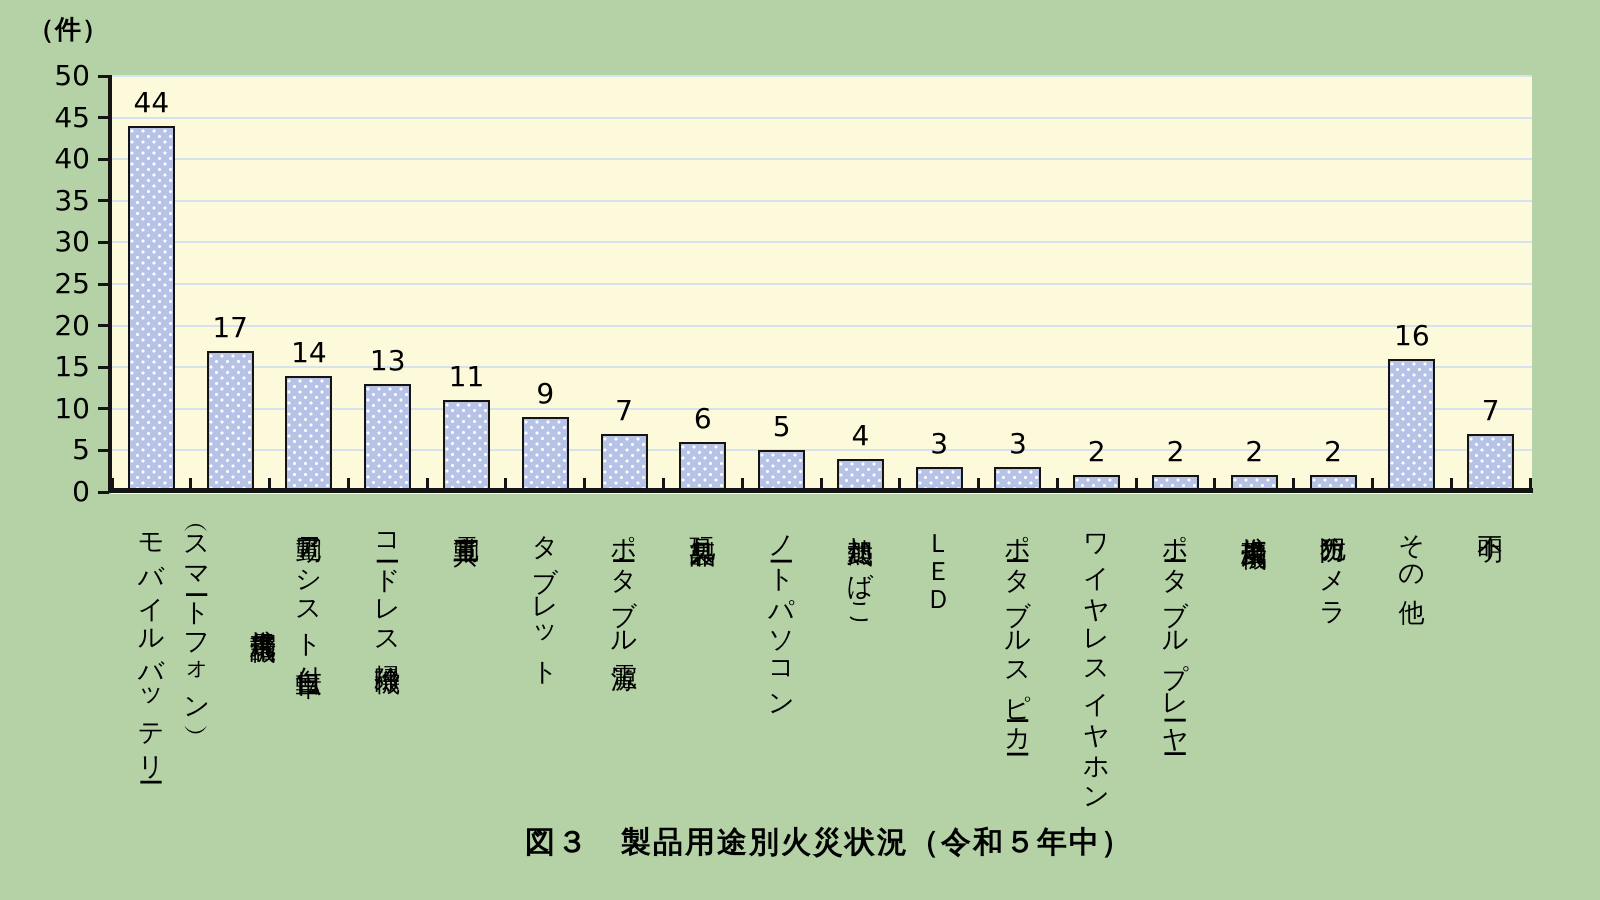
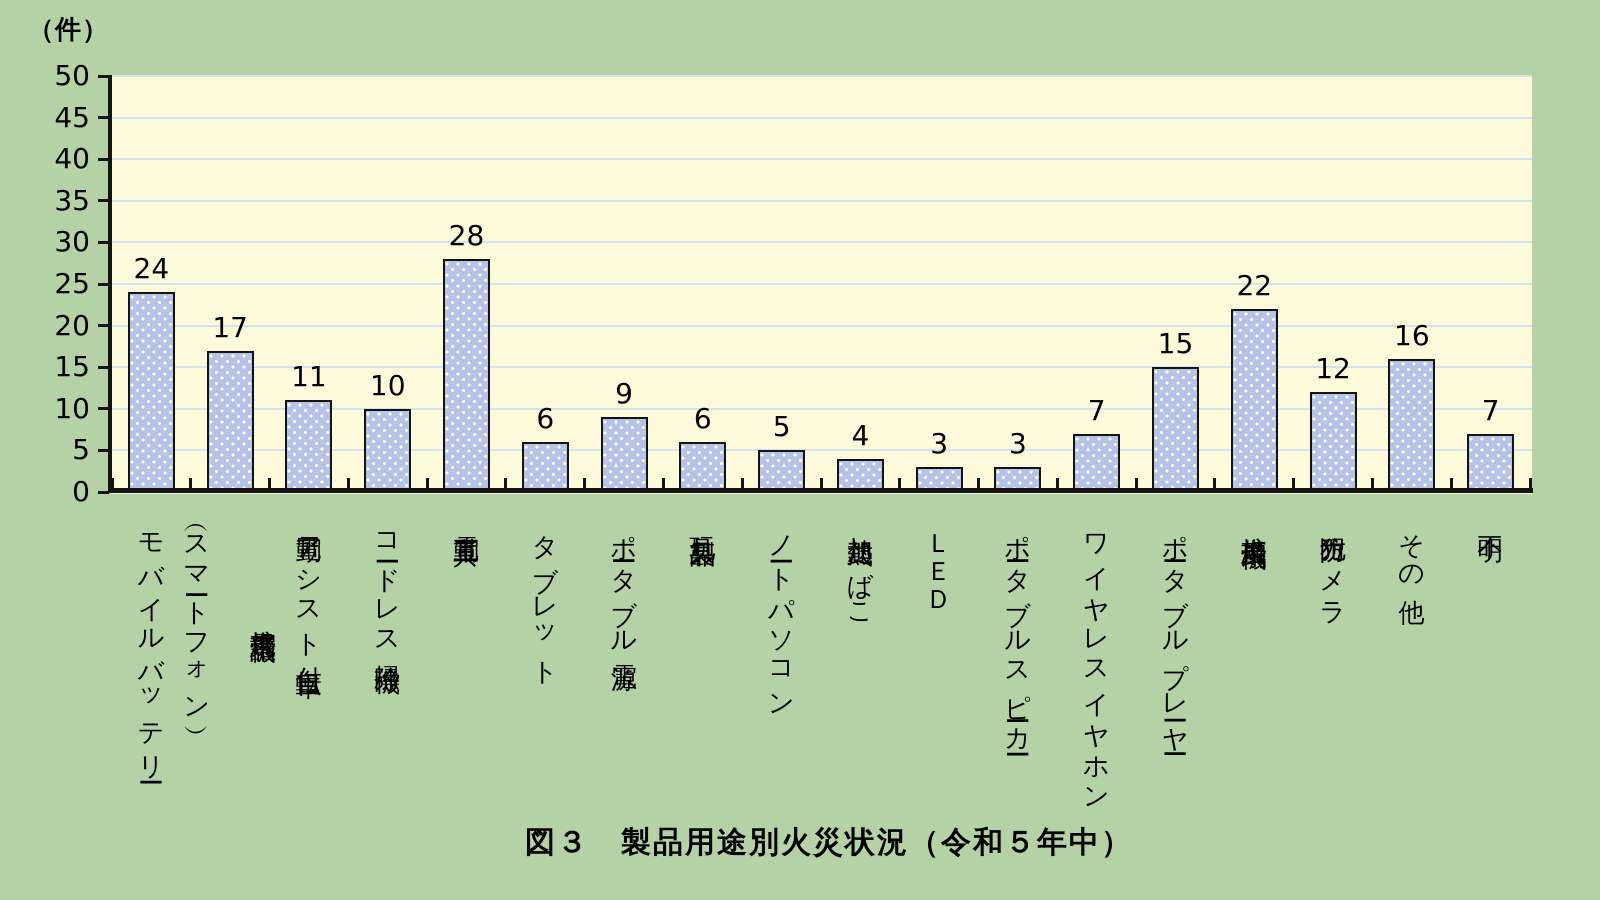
モバイルバッテリー: 44 -> 24
電動アシスト付自転車: 14 -> 11
コードレス掃除機: 13 -> 10
電動工具: 11 -> 28
タブレット: 9 -> 6
ポータブル電源: 7 -> 9
ワイヤレスイヤホン: 2 -> 7
ポータブルプレーヤー: 2 -> 15
携帯扇風機: 2 -> 22
防犯カメラ: 2 -> 12
